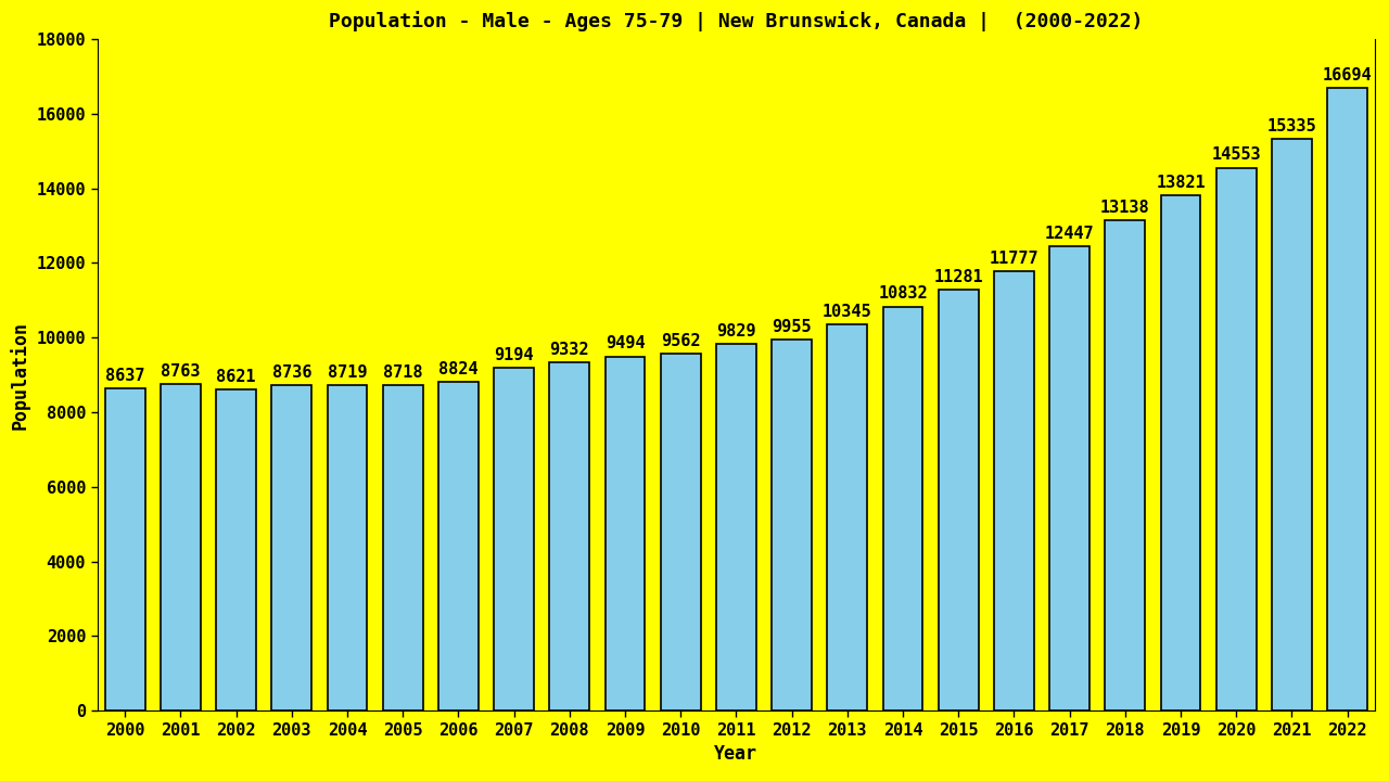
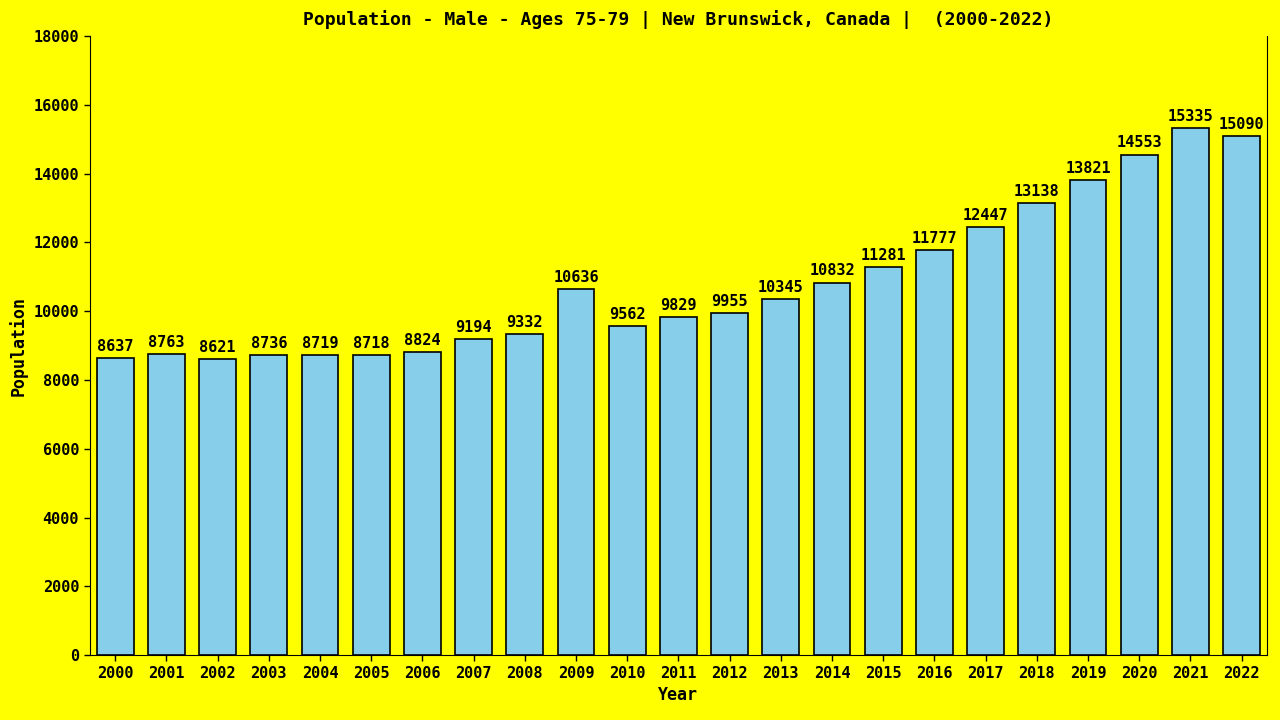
2009: 9494 -> 10636
2022: 16694 -> 15090
